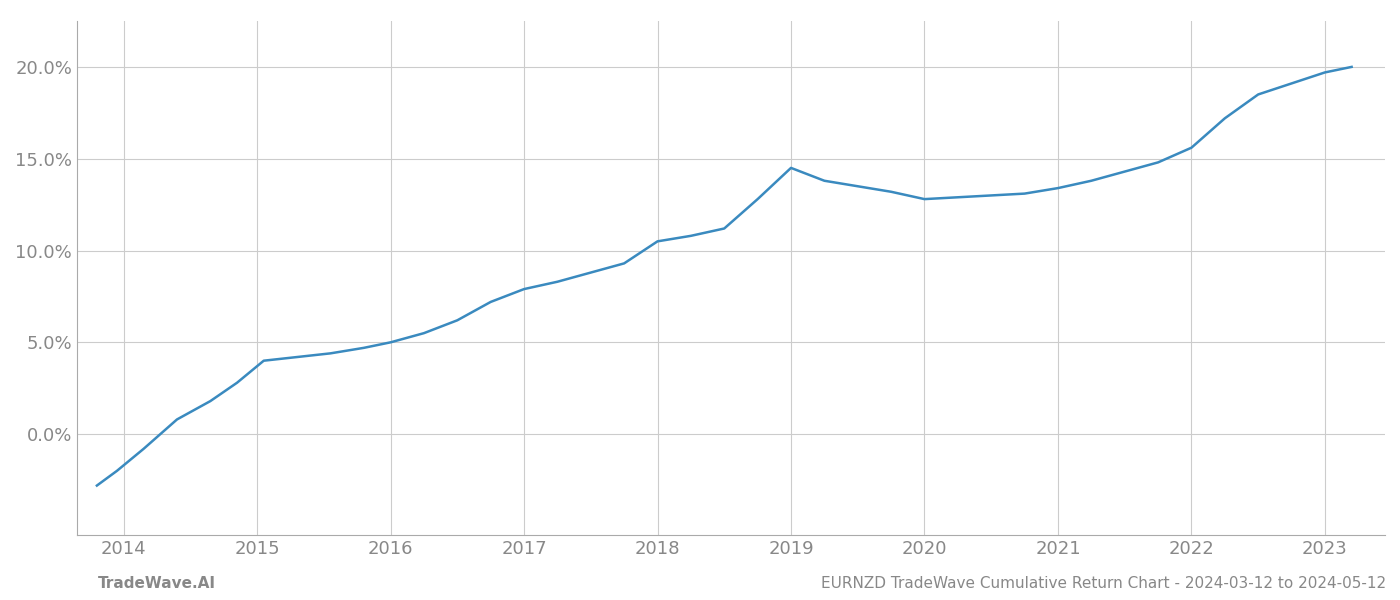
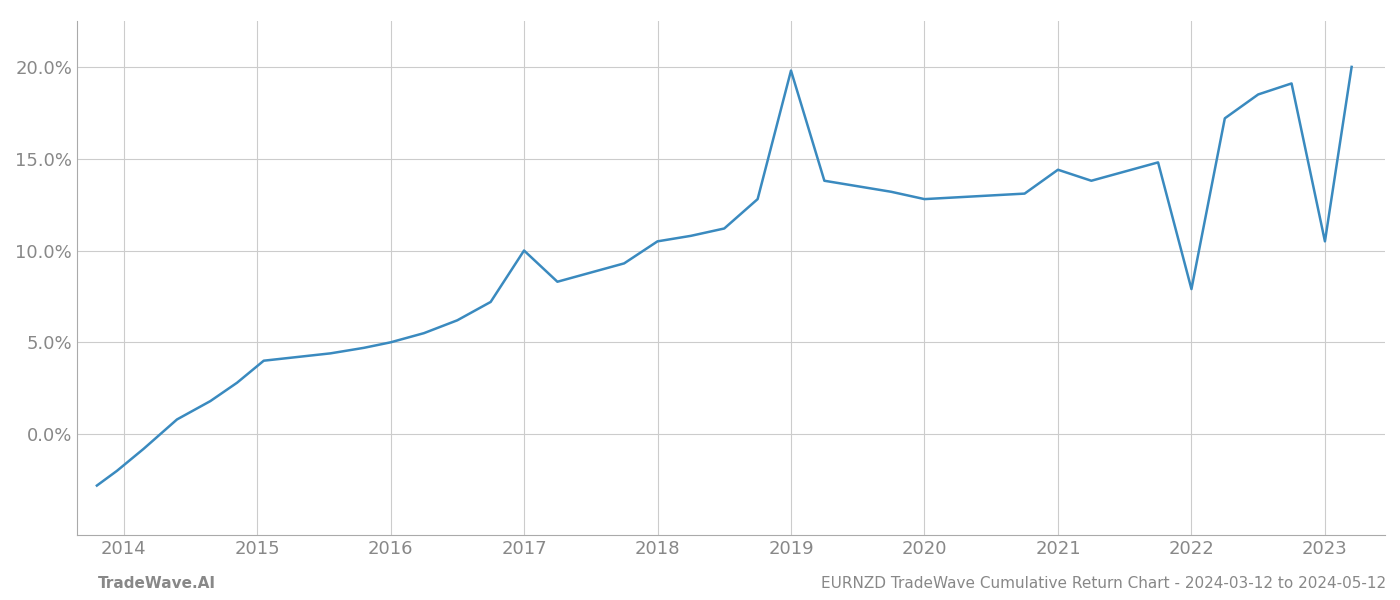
2017: 7.9% -> 10.0%
2019: 14.5% -> 19.8%
2021: 13.4% -> 14.4%
2022: 15.6% -> 7.9%
2023: 19.7% -> 10.5%
